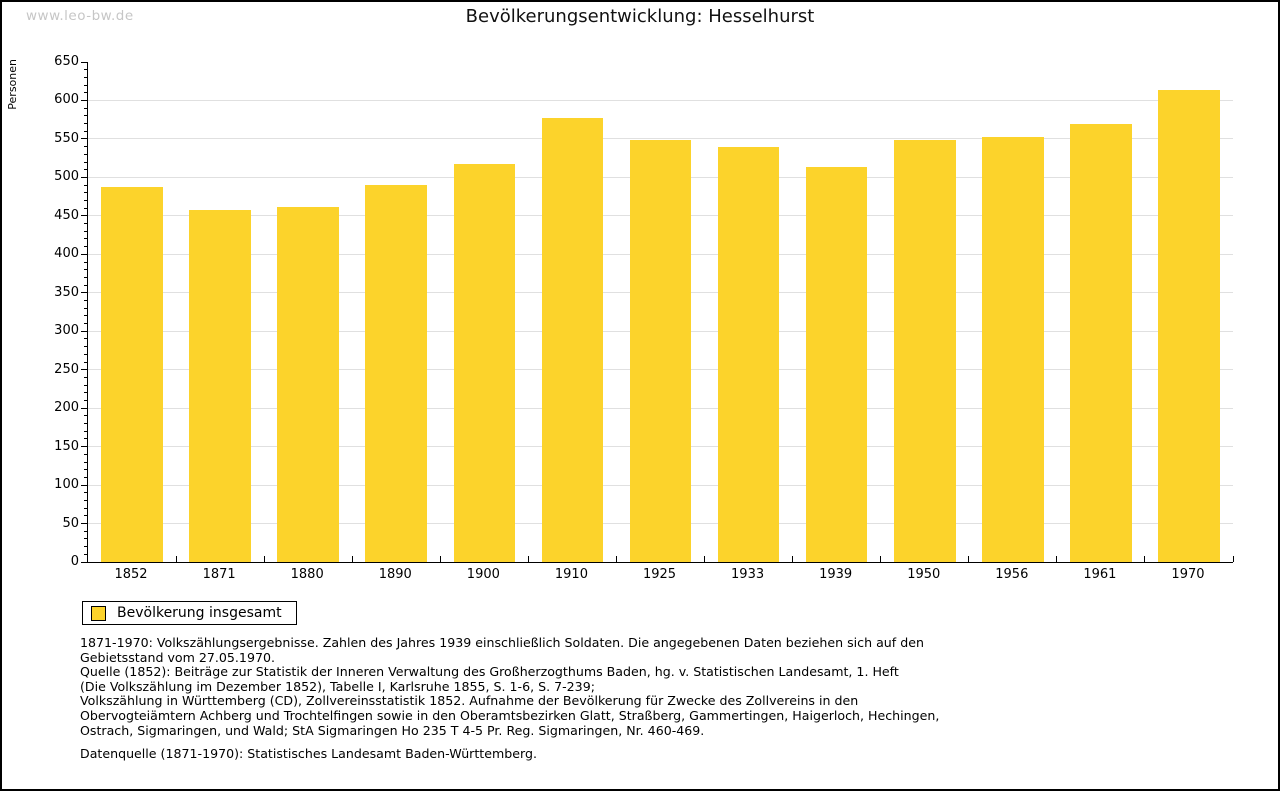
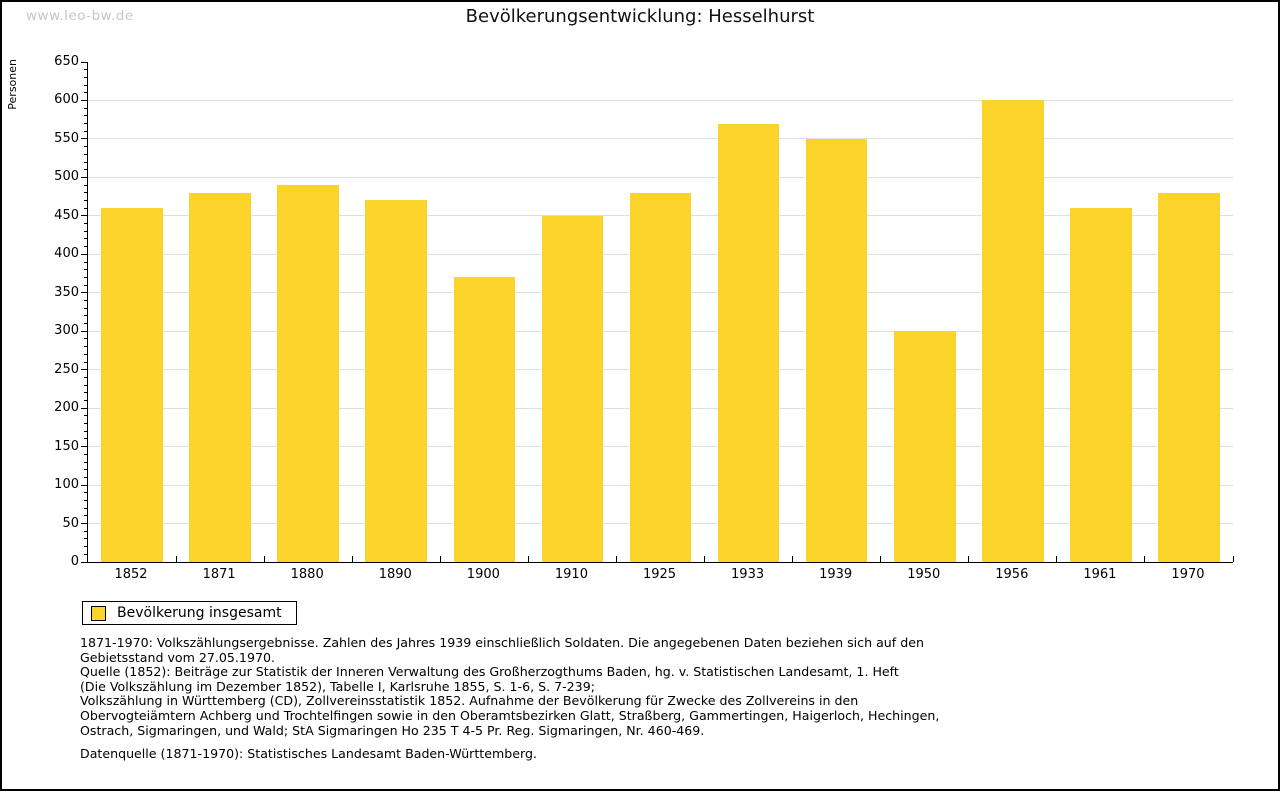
1852: 490 -> 460
1871: 460 -> 480
1880: 460 -> 490
1890: 490 -> 470
1900: 520 -> 370
1910: 580 -> 450
1925: 550 -> 480
1933: 540 -> 570
1939: 510 -> 550
1950: 550 -> 300
1956: 550 -> 600
1961: 570 -> 460
1970: 610 -> 480
